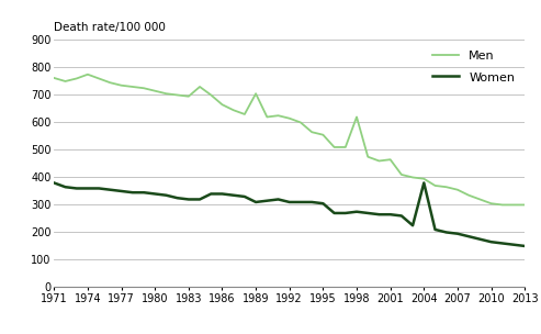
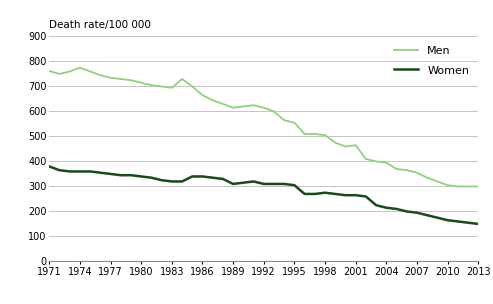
Men/1989: 705 -> 615
Men/1998: 620 -> 505
Women/2004: 380 -> 215
